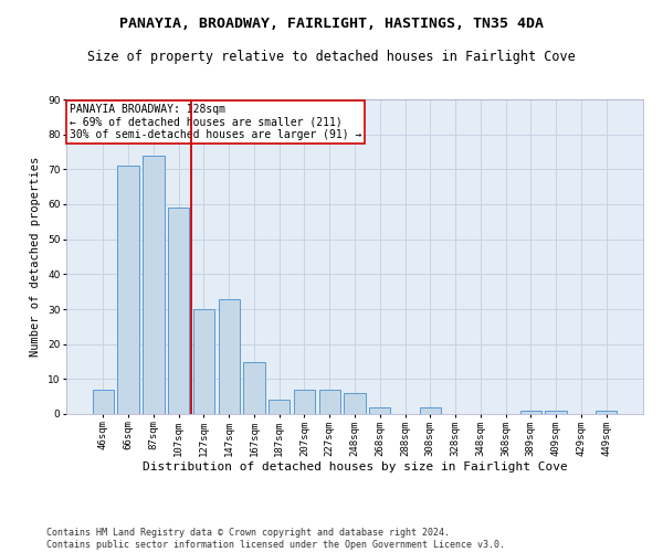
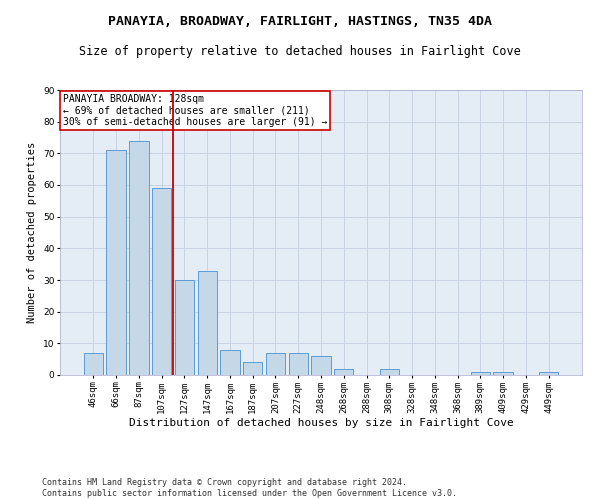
167sqm: 15 -> 8
